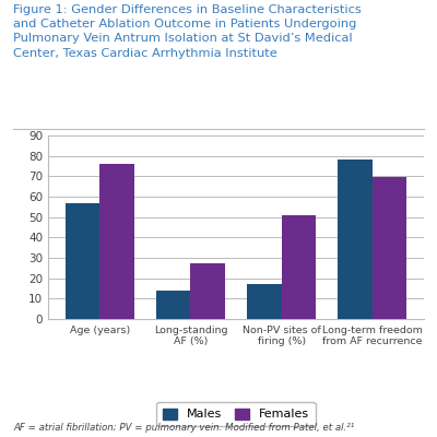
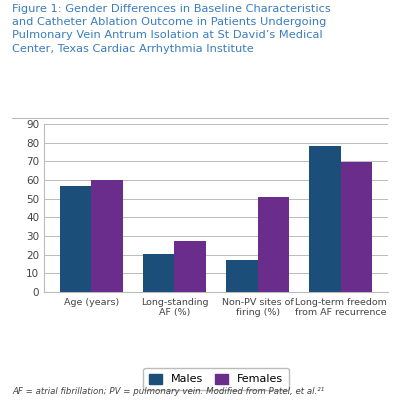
Females/Age (years): 76 -> 60
Males/Long-standing AF (%): 14 -> 20
